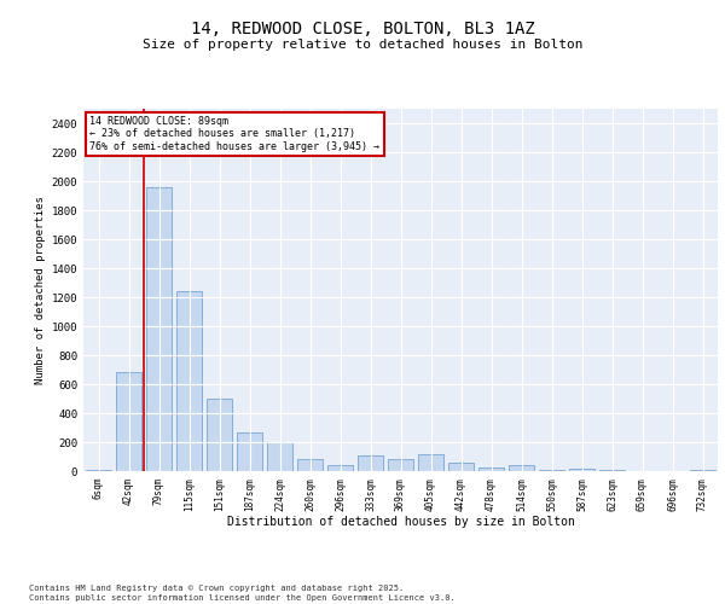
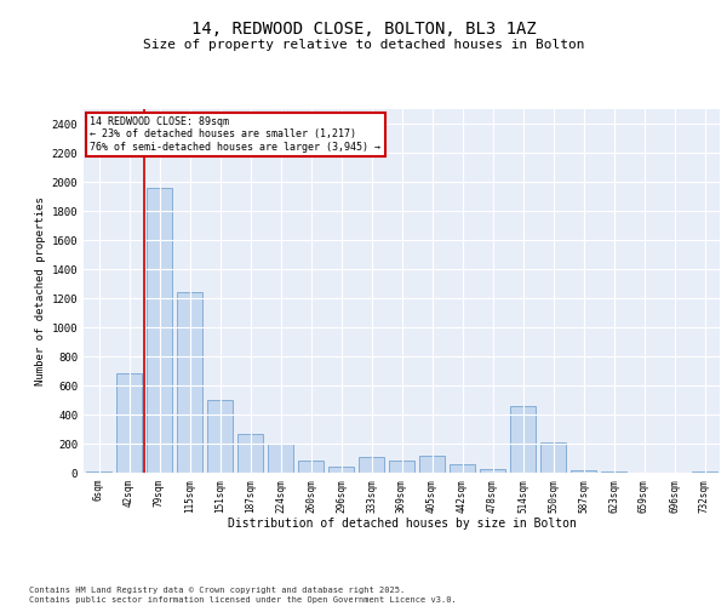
514sqm: 40 -> 460
550sqm: 10 -> 210
